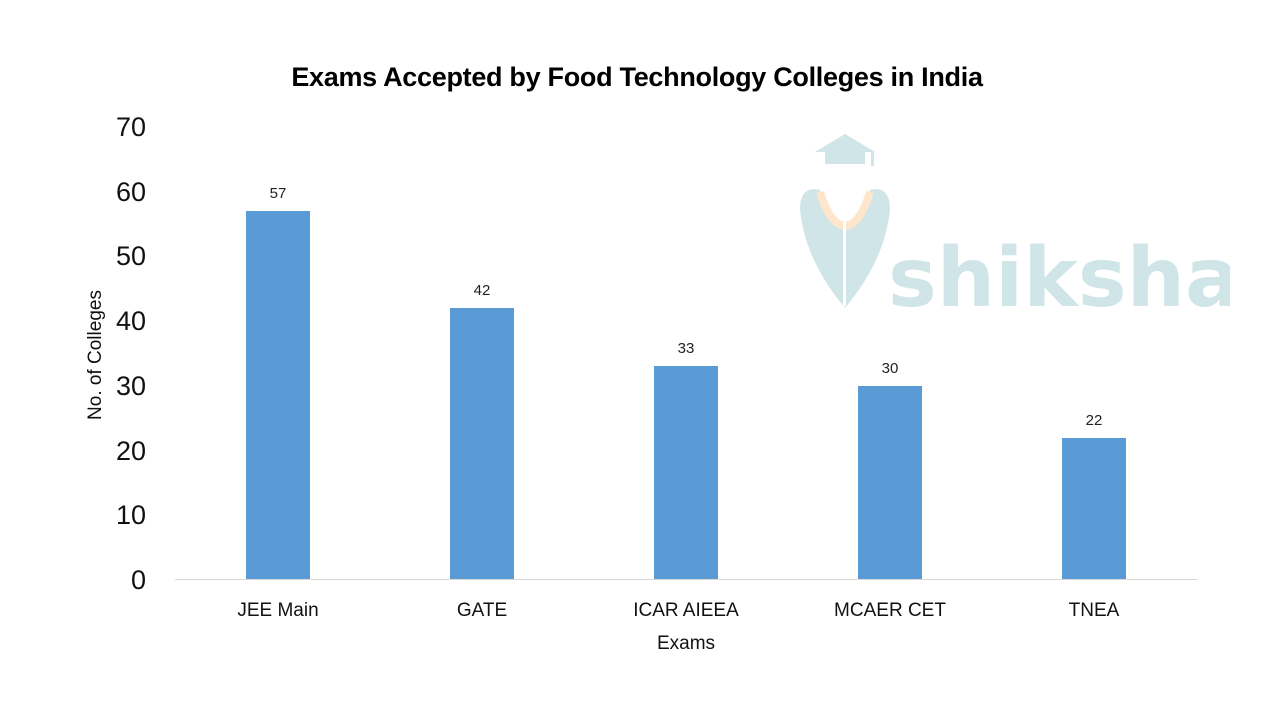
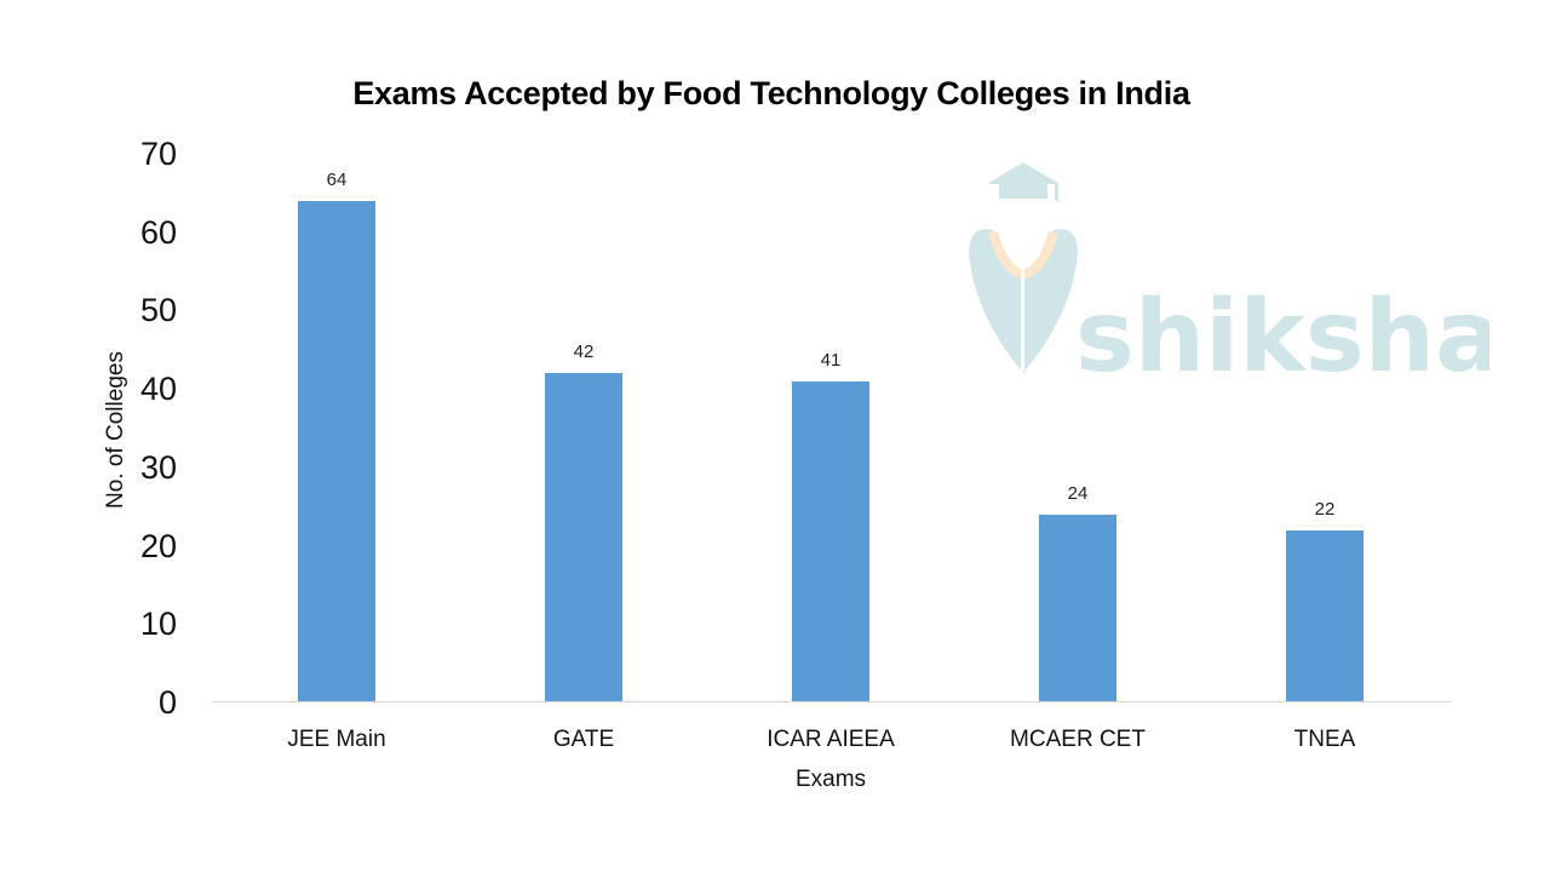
JEE Main: 57 -> 64
ICAR AIEEA: 33 -> 41
MCAER CET: 30 -> 24
